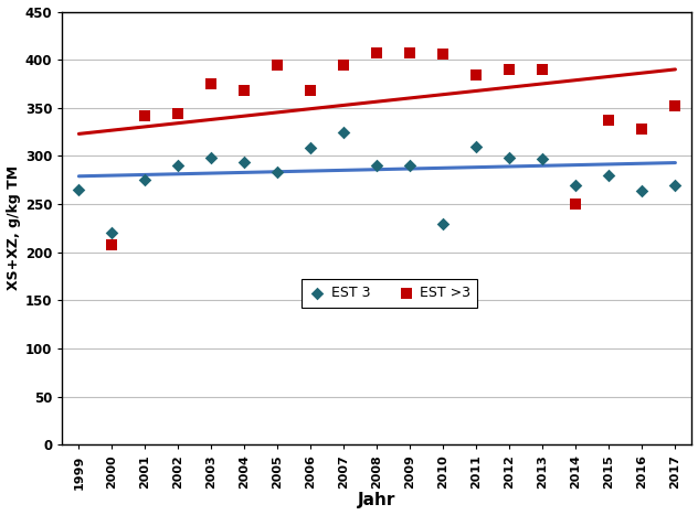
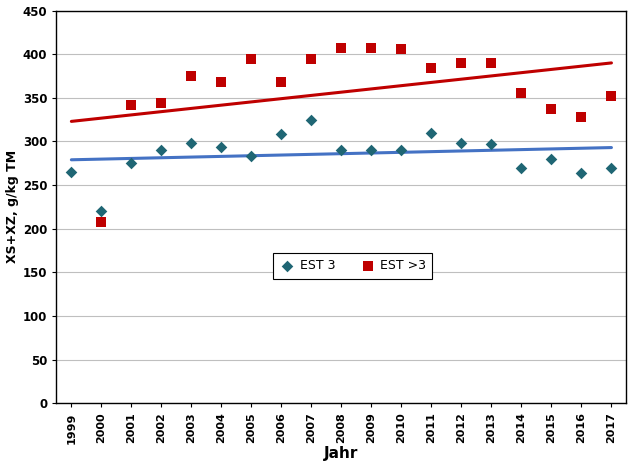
EST 3/2010: 230 -> 290
EST >3/2014: 250 -> 356
